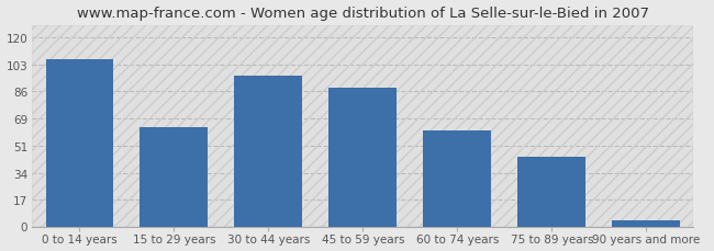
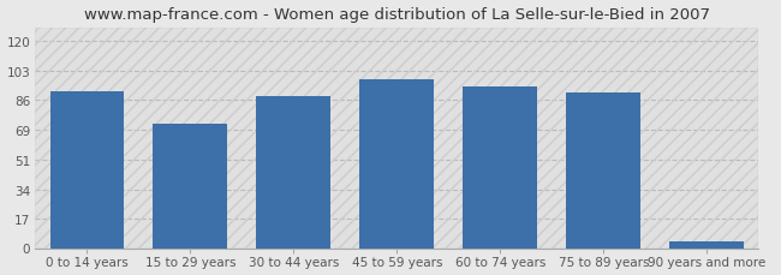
0 to 14 years: 106 -> 91
15 to 29 years: 63 -> 72
30 to 44 years: 96 -> 88
45 to 59 years: 88 -> 98
60 to 74 years: 61 -> 94
75 to 89 years: 44 -> 90
